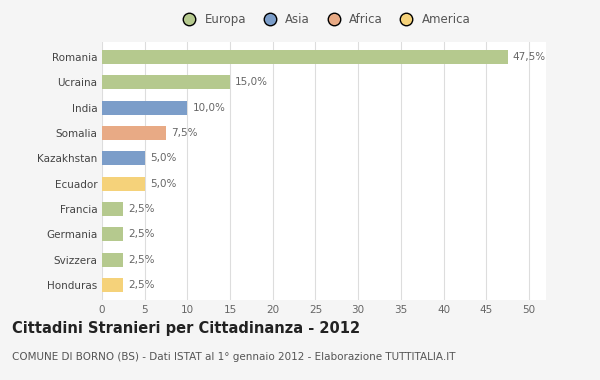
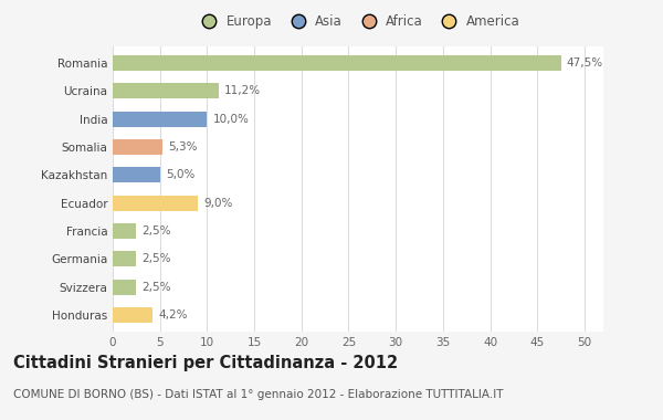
Ucraina: 15,0% -> 11,2%
Somalia: 7,5% -> 5,3%
Ecuador: 5,0% -> 9,0%
Honduras: 2,5% -> 4,2%
